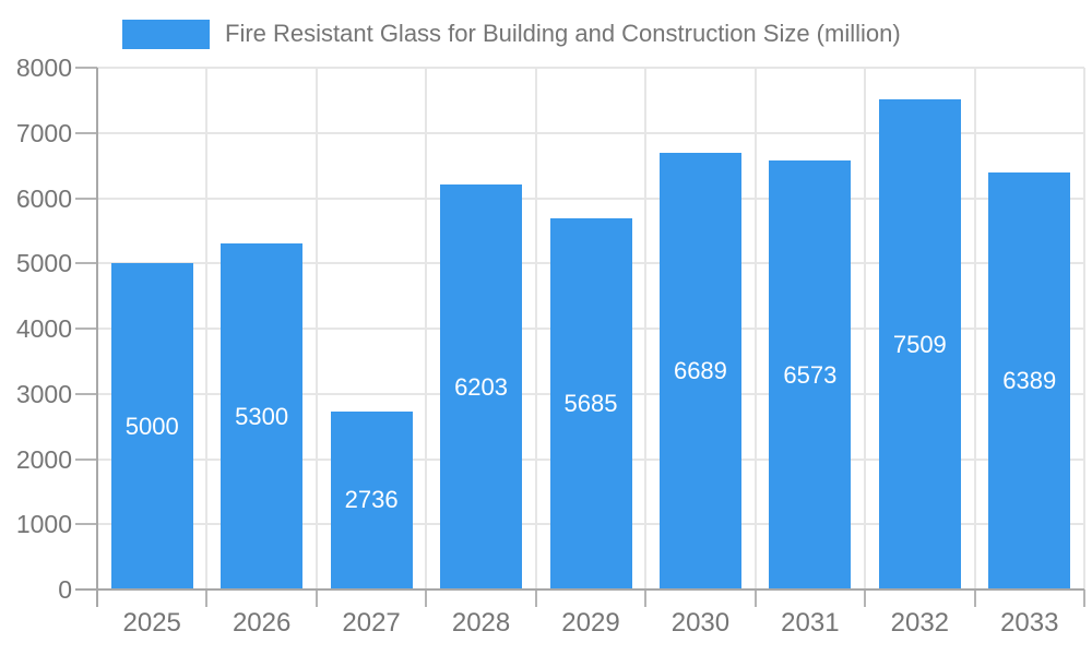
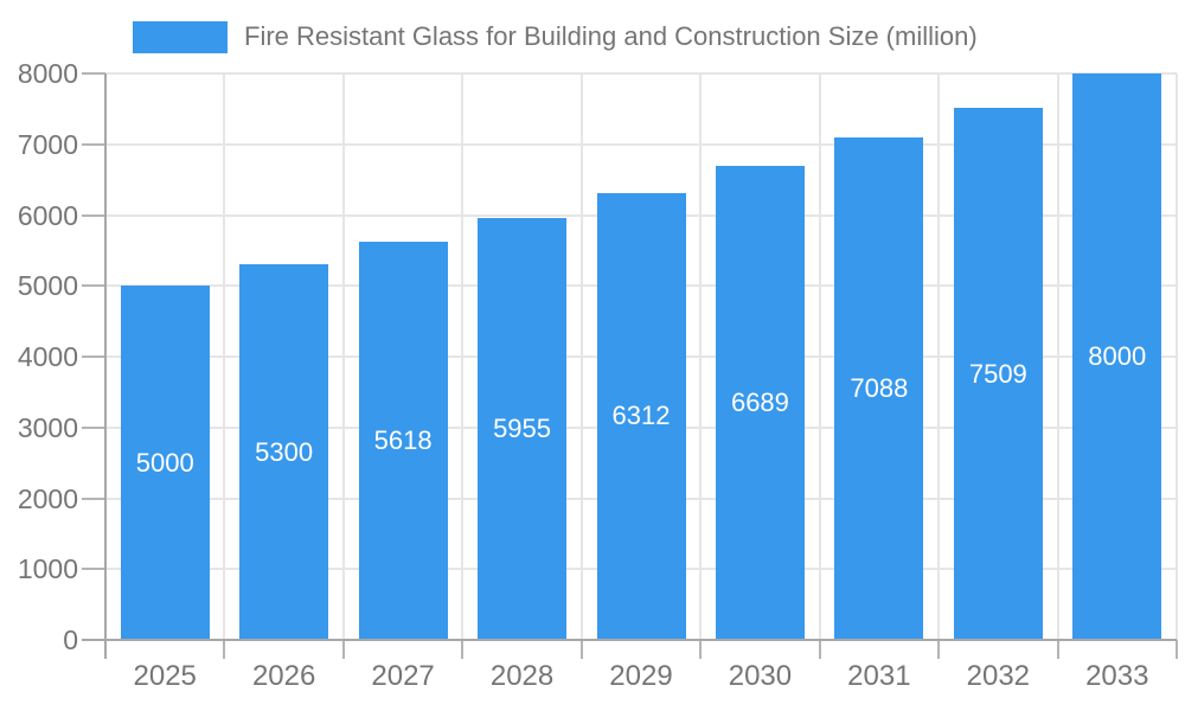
2027: 2736 -> 5618
2028: 6203 -> 5955
2029: 5685 -> 6312
2031: 6573 -> 7088
2033: 6389 -> 8000
